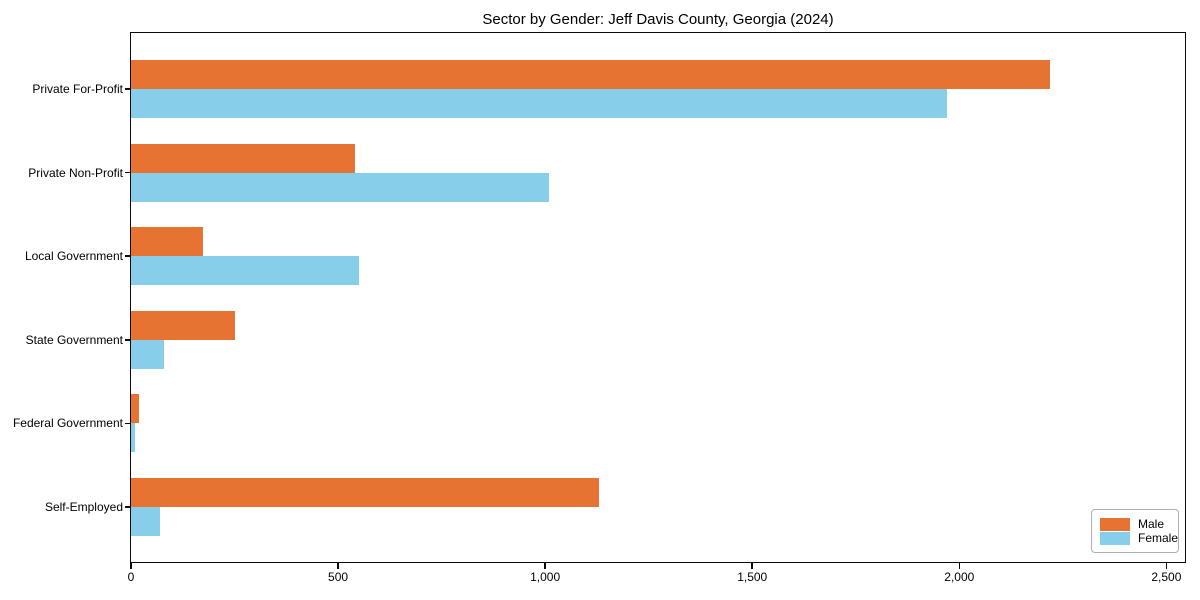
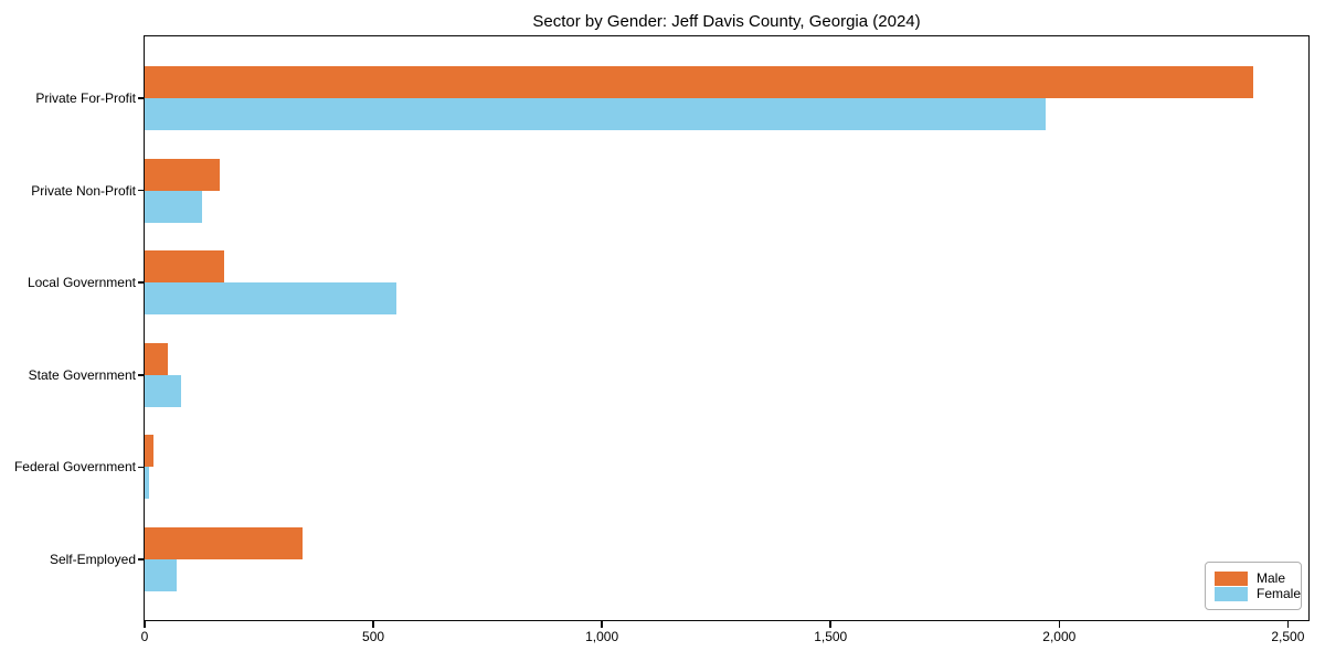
Male/Private For-Profit: 2220 -> 2420
Male/Private Non-Profit: 540 -> 160
Female/Private Non-Profit: 1010 -> 120
Male/State Government: 250 -> 50
Male/Self-Employed: 1130 -> 340
